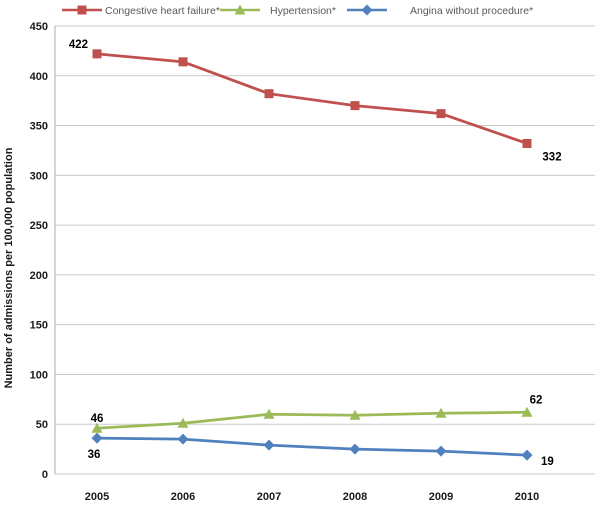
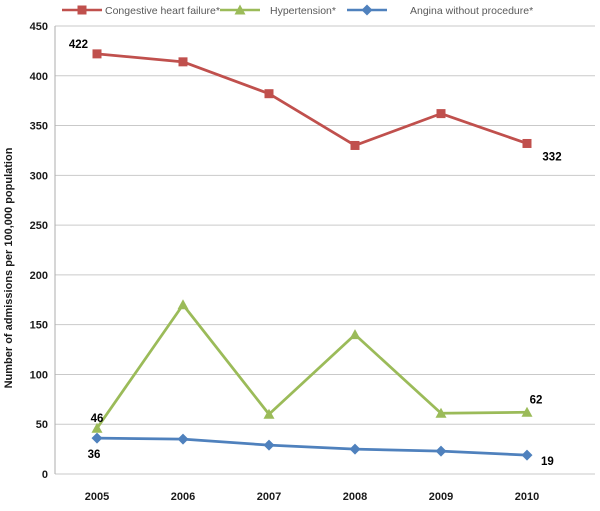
Hypertension*/2006: 50 -> 170
Congestive heart failure*/2008: 370 -> 330
Hypertension*/2008: 60 -> 140
